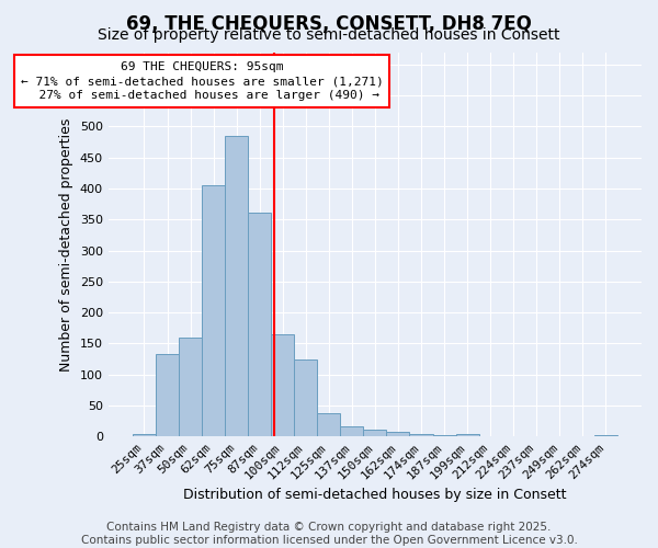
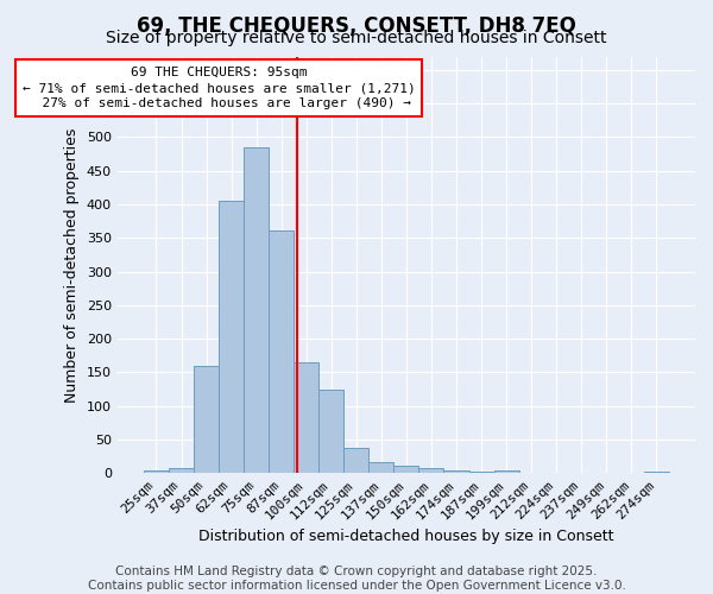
37sqm: 134 -> 7
